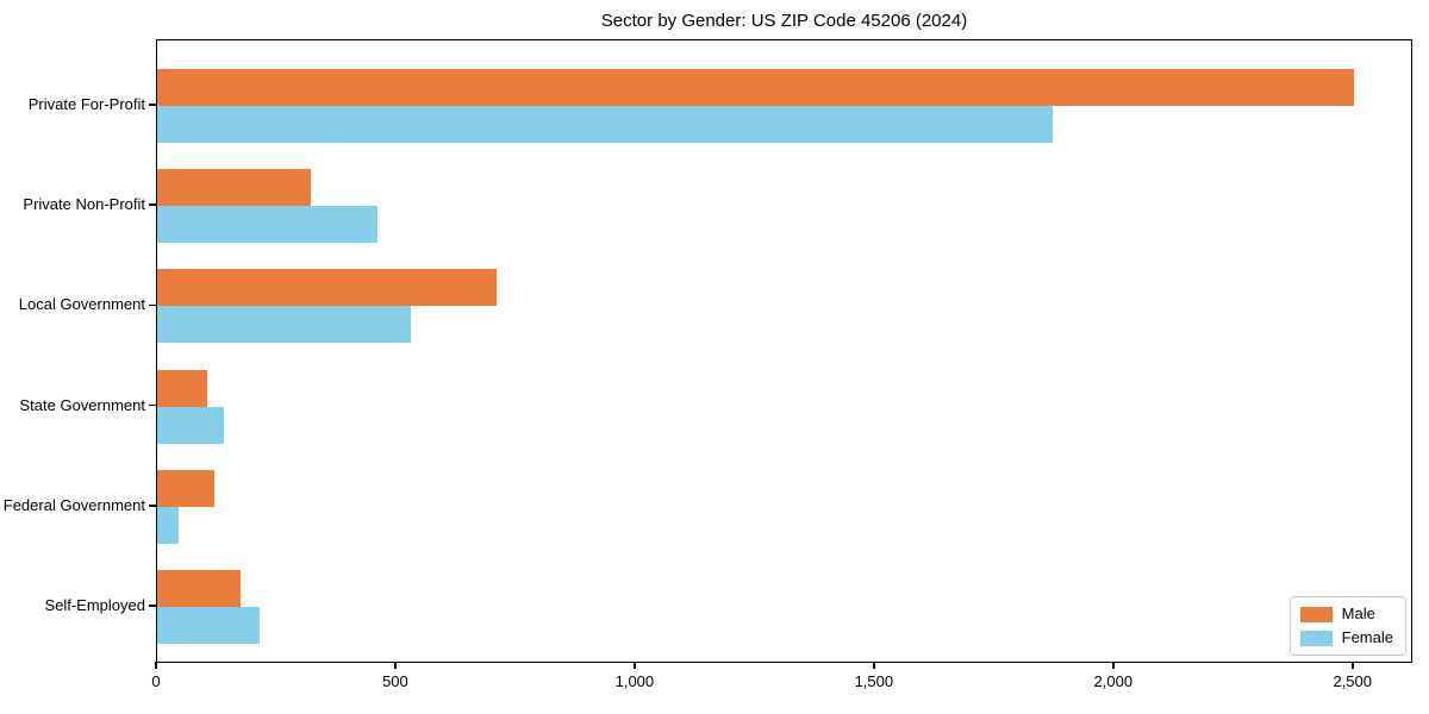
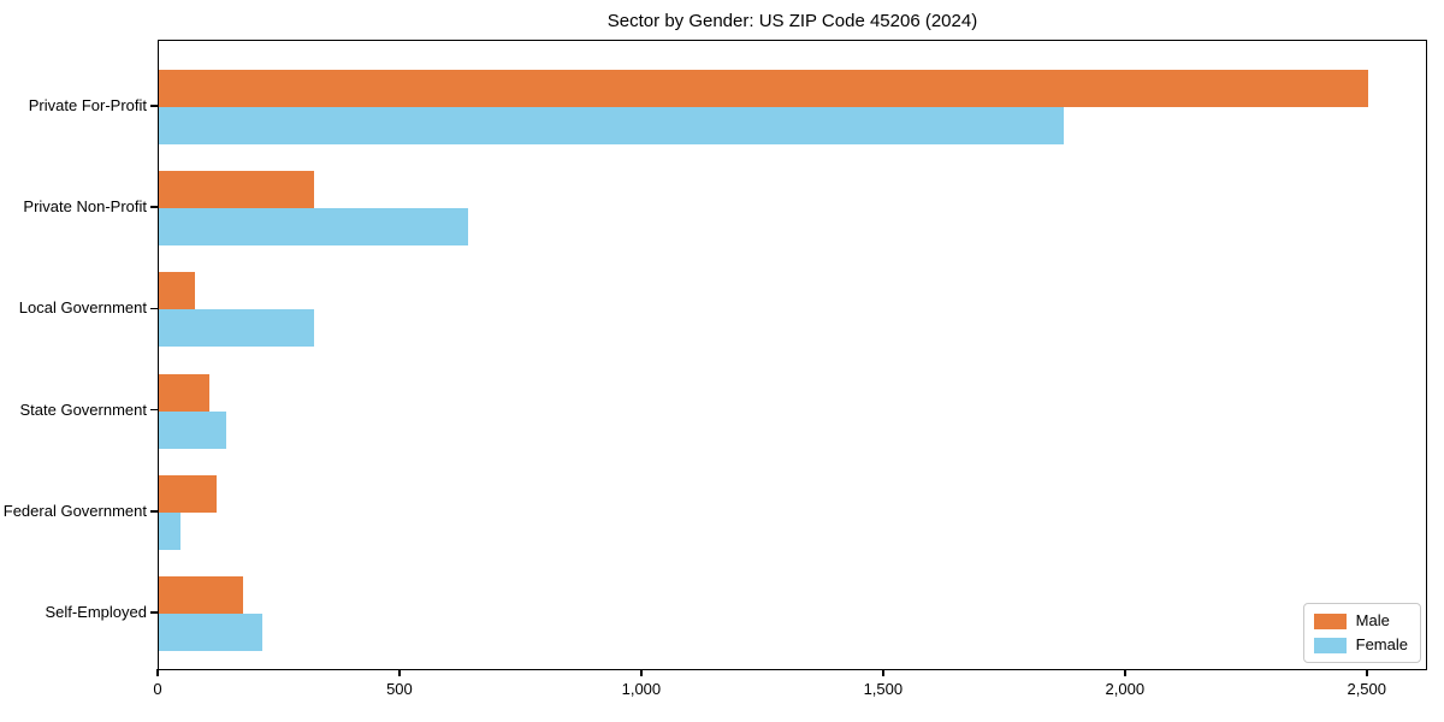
Female/Private Non-Profit: 460 -> 640
Male/Local Government: 710 -> 80
Female/Local Government: 530 -> 320
